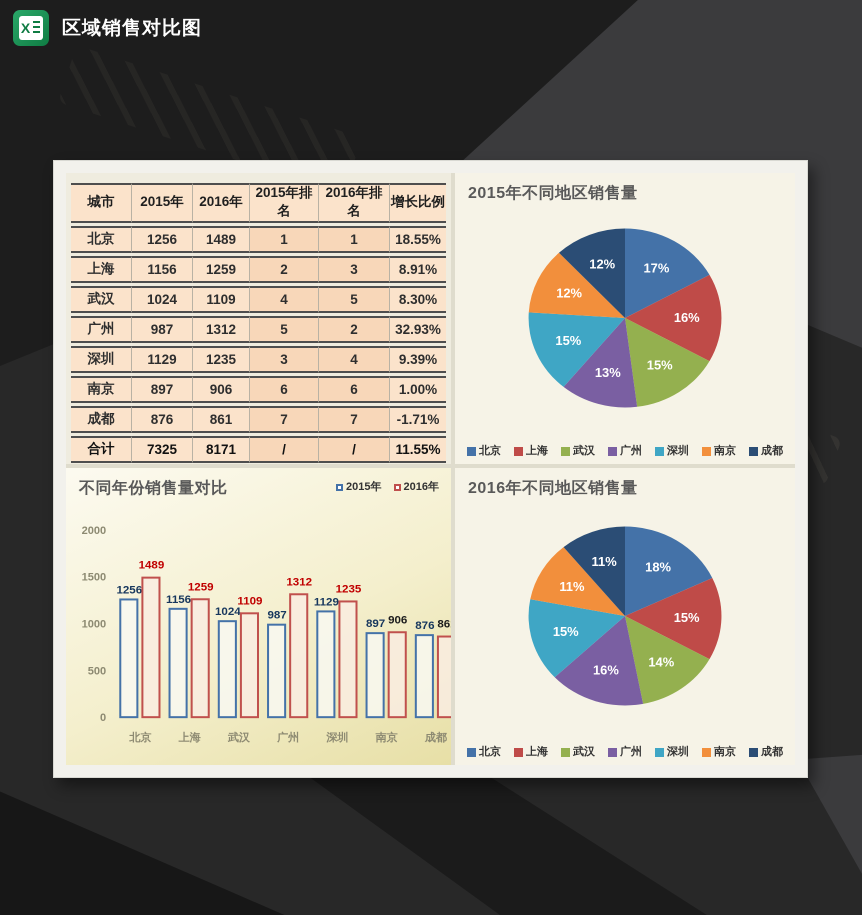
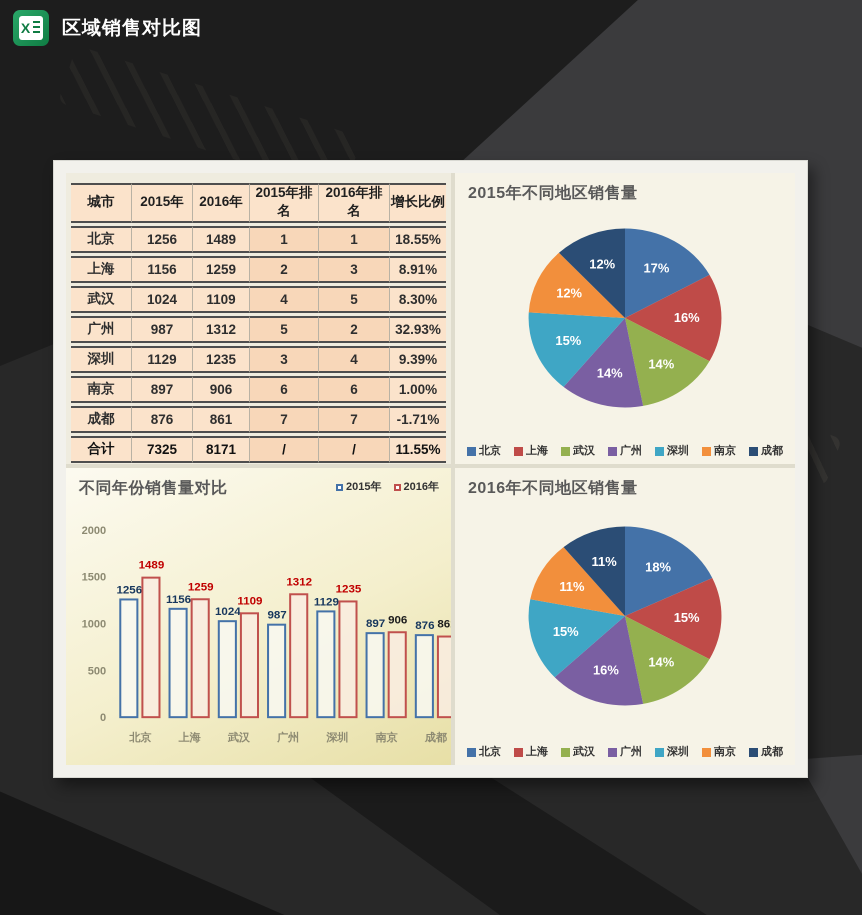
2015年不同地区销售量/武汉: 15% -> 14%
2015年不同地区销售量/广州: 13% -> 14%
